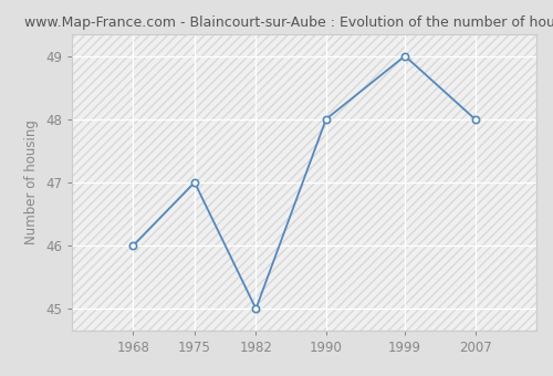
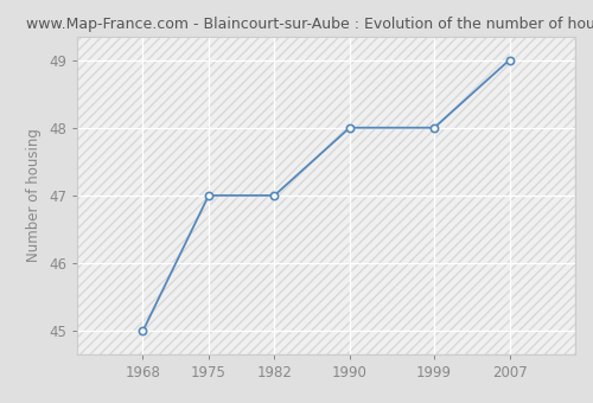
1968: 46 -> 45
1982: 45 -> 47
1999: 49 -> 48
2007: 48 -> 49
